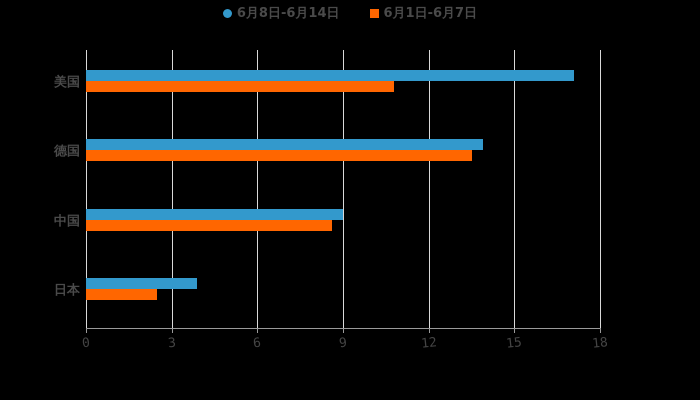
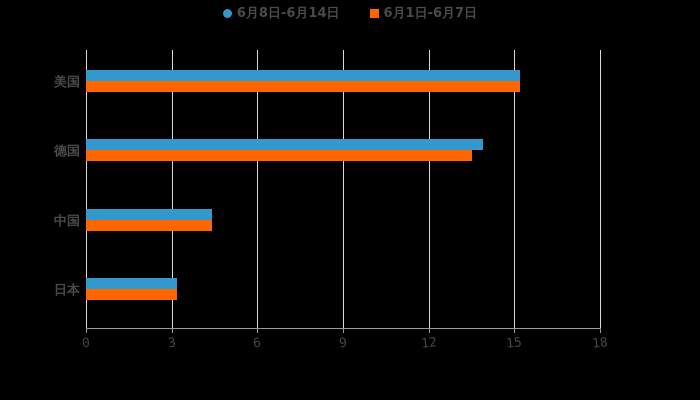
6月8日-6月14日/美国: 17.1 -> 15.2
6月1日-6月7日/美国: 10.8 -> 15.2
6月8日-6月14日/中国: 9.0 -> 4.4
6月1日-6月7日/中国: 8.6 -> 4.4
6月8日-6月14日/日本: 3.9 -> 3.2
6月1日-6月7日/日本: 2.5 -> 3.2
